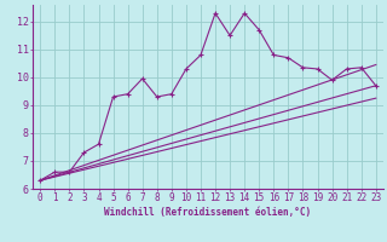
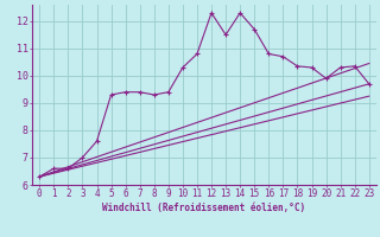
3: 7.30 -> 7.00
7: 9.95 -> 9.40
